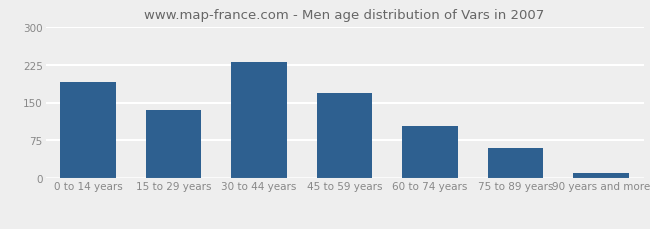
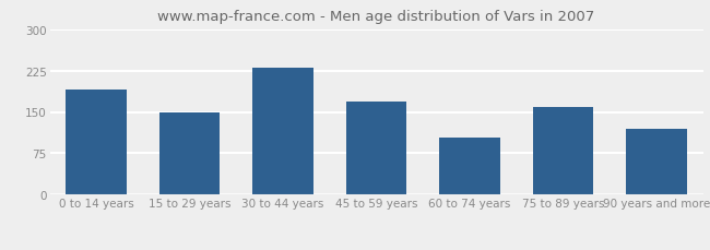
15 to 29 years: 135 -> 150
75 to 89 years: 60 -> 158
90 years and more: 10 -> 120
